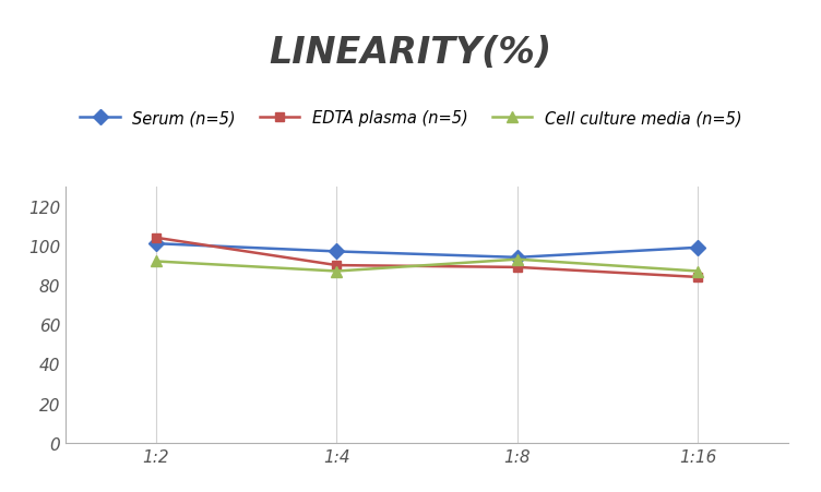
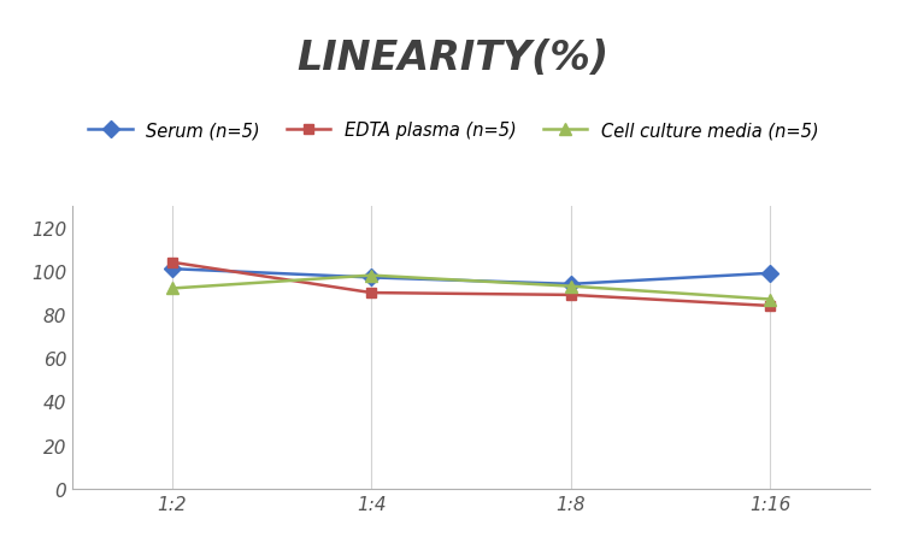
Cell culture media (n=5)/1:4: 87 -> 98
